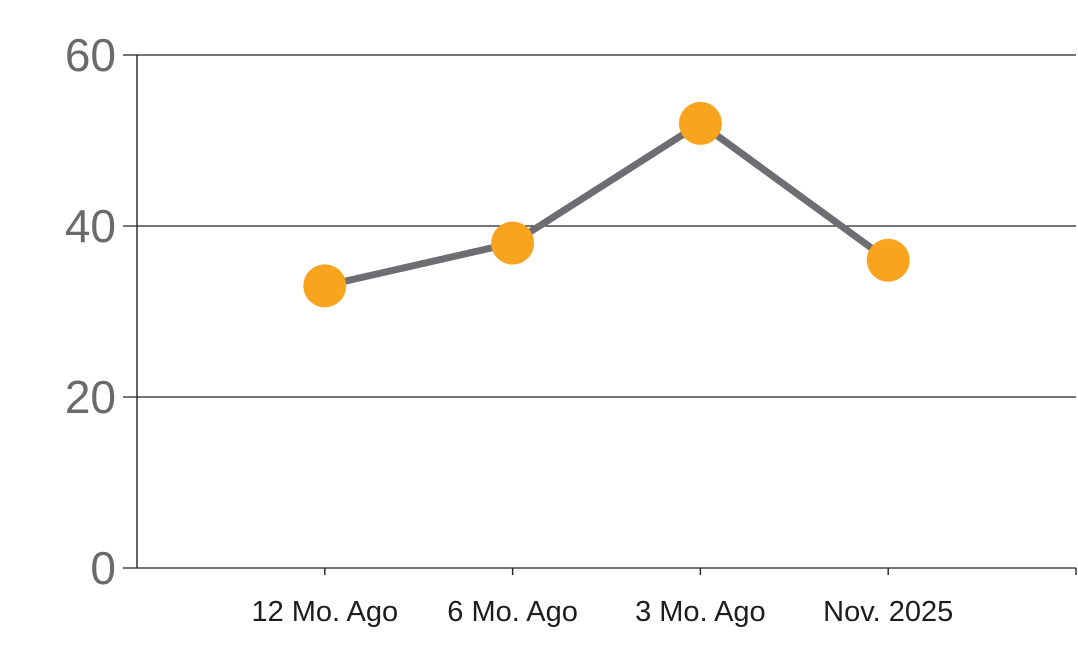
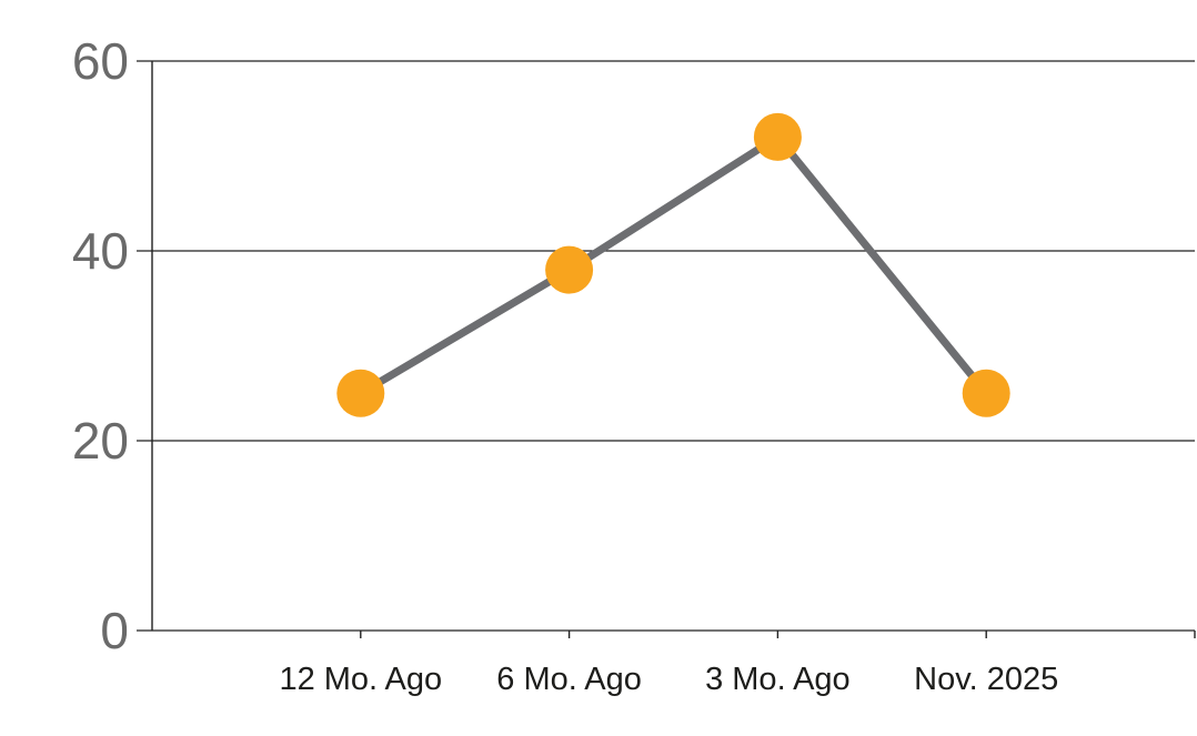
12 Mo. Ago: 33 -> 25
Nov. 2025: 36 -> 25
